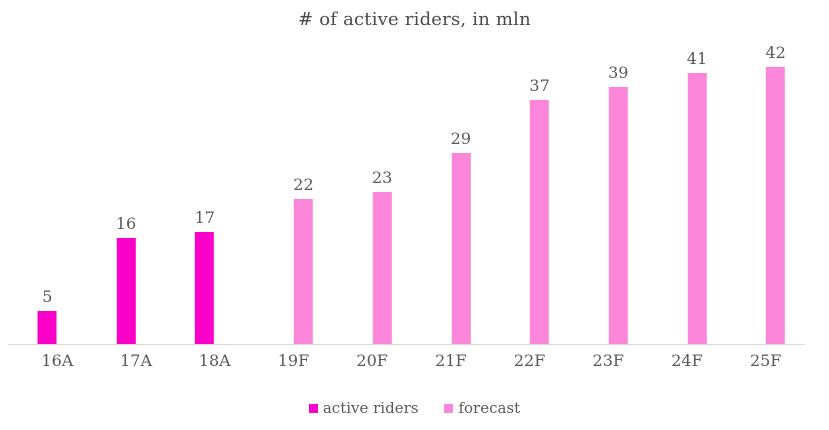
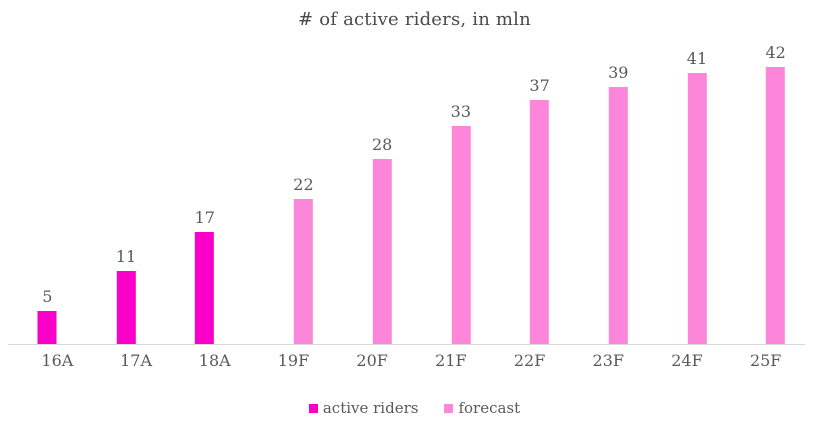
active riders/17A: 16 -> 11
forecast/20F: 23 -> 28
forecast/21F: 29 -> 33
